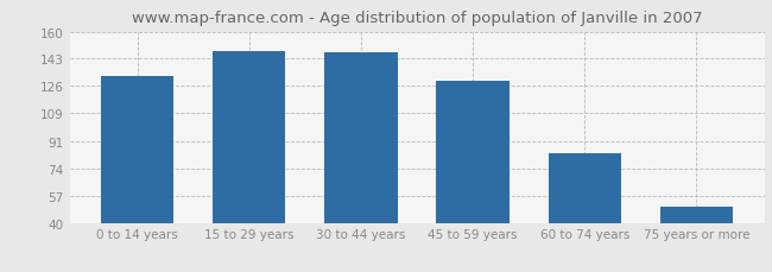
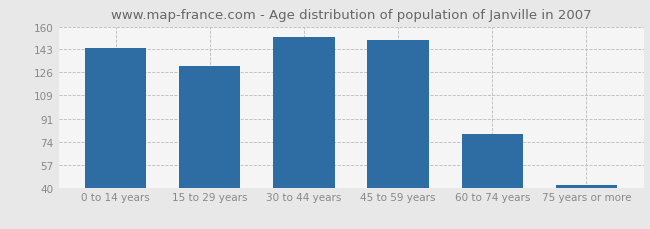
0 to 14 years: 132 -> 144
15 to 29 years: 148 -> 131
30 to 44 years: 147 -> 152
45 to 59 years: 129 -> 150
60 to 74 years: 84 -> 80
75 years or more: 50 -> 42
